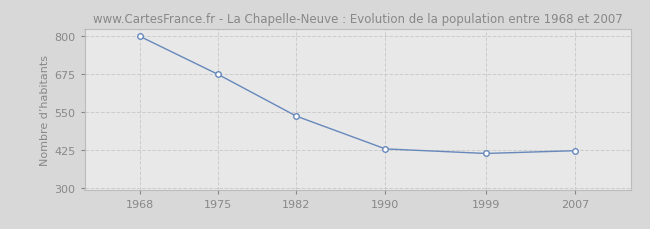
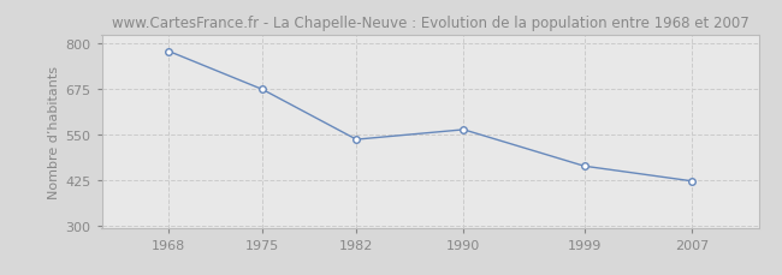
1968: 800 -> 780
1990: 430 -> 565
1999: 415 -> 465
